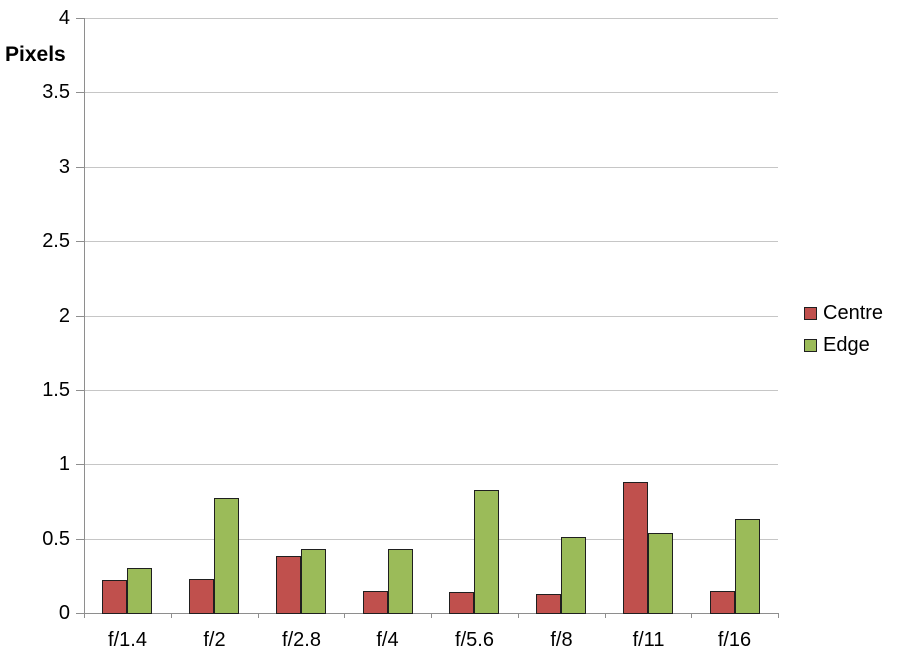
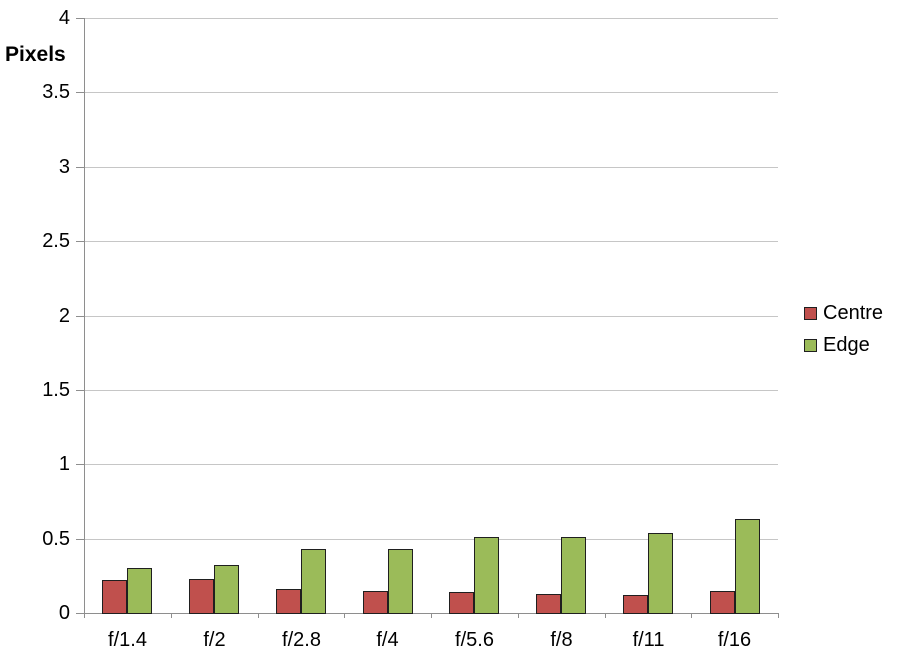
Edge/f/2: 0.77 -> 0.32
Centre/f/2.8: 0.38 -> 0.16
Edge/f/5.6: 0.83 -> 0.51
Centre/f/11: 0.88 -> 0.12
